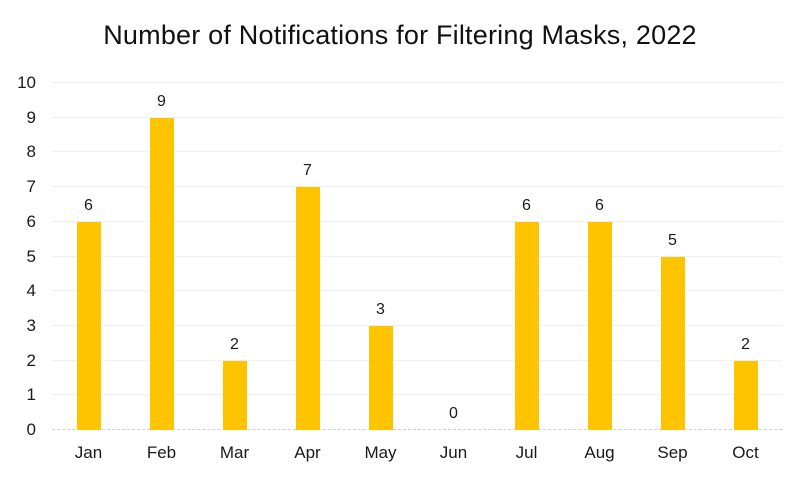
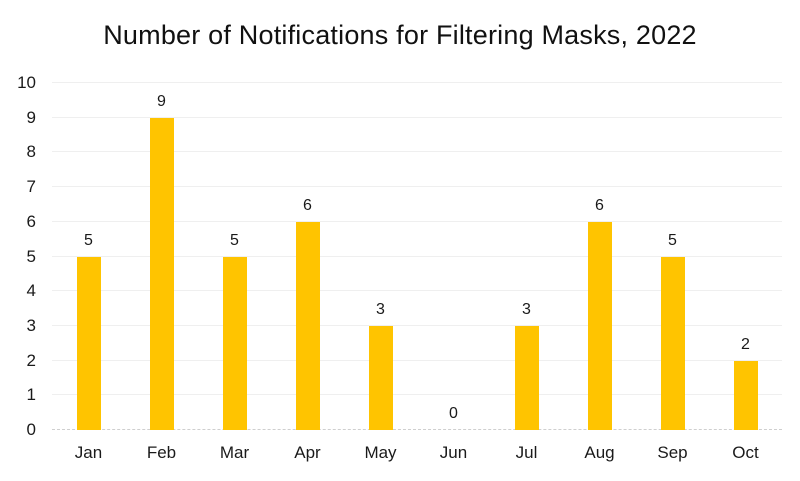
Jan: 6 -> 5
Mar: 2 -> 5
Apr: 7 -> 6
Jul: 6 -> 3
